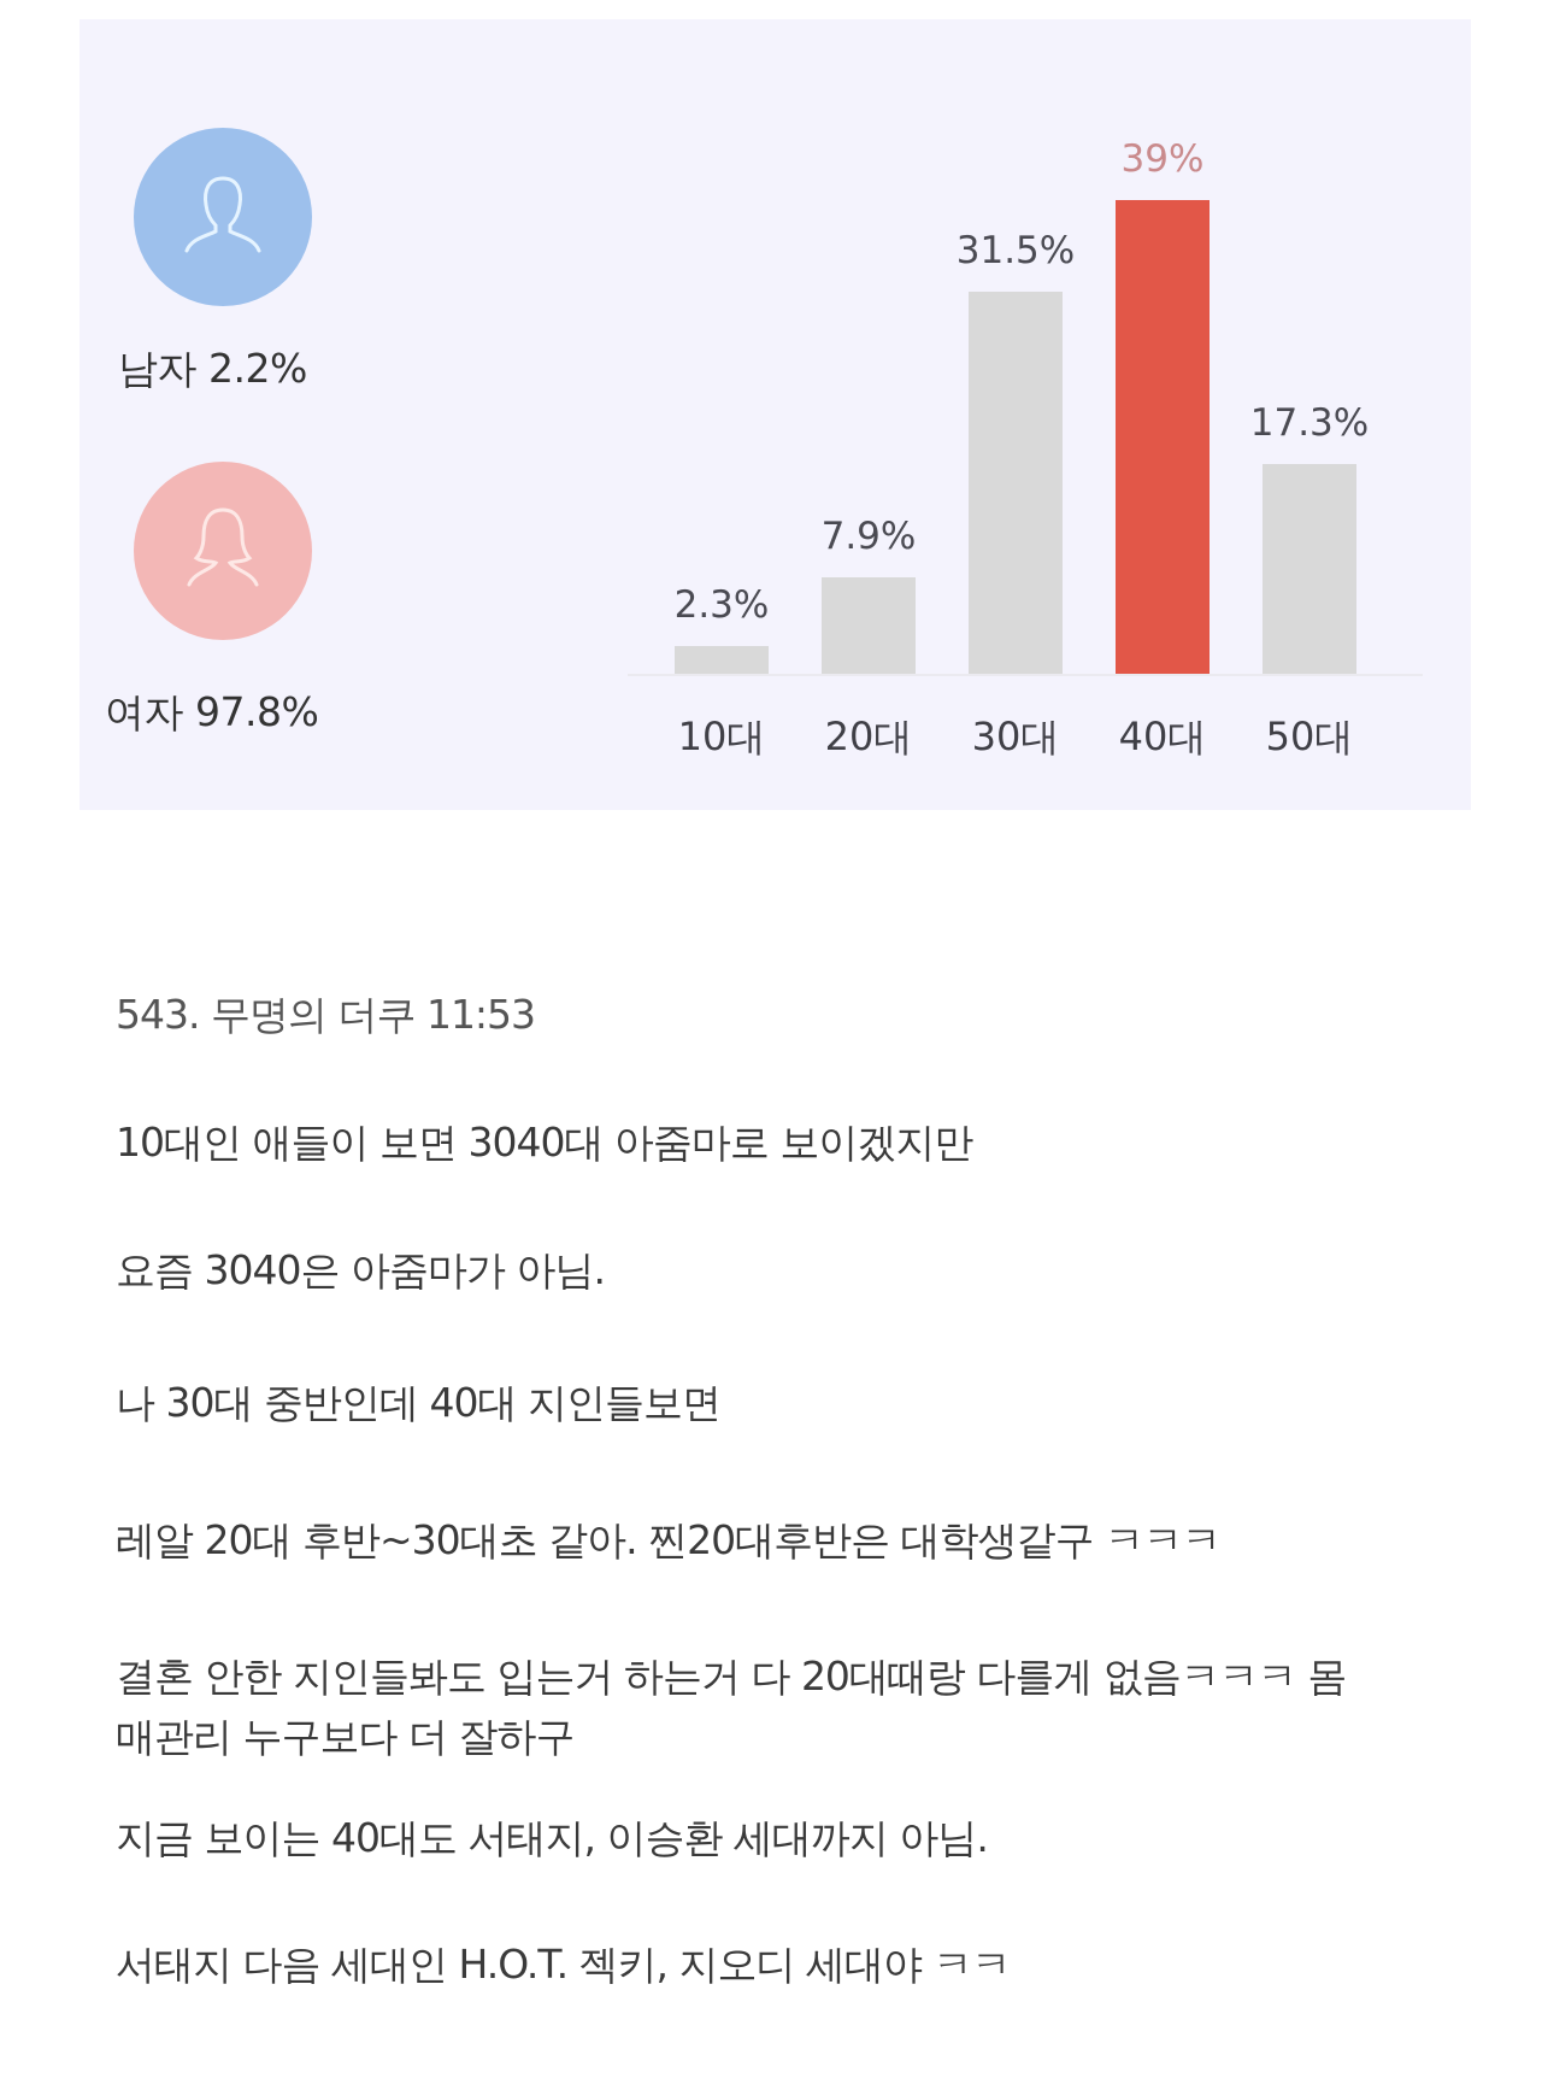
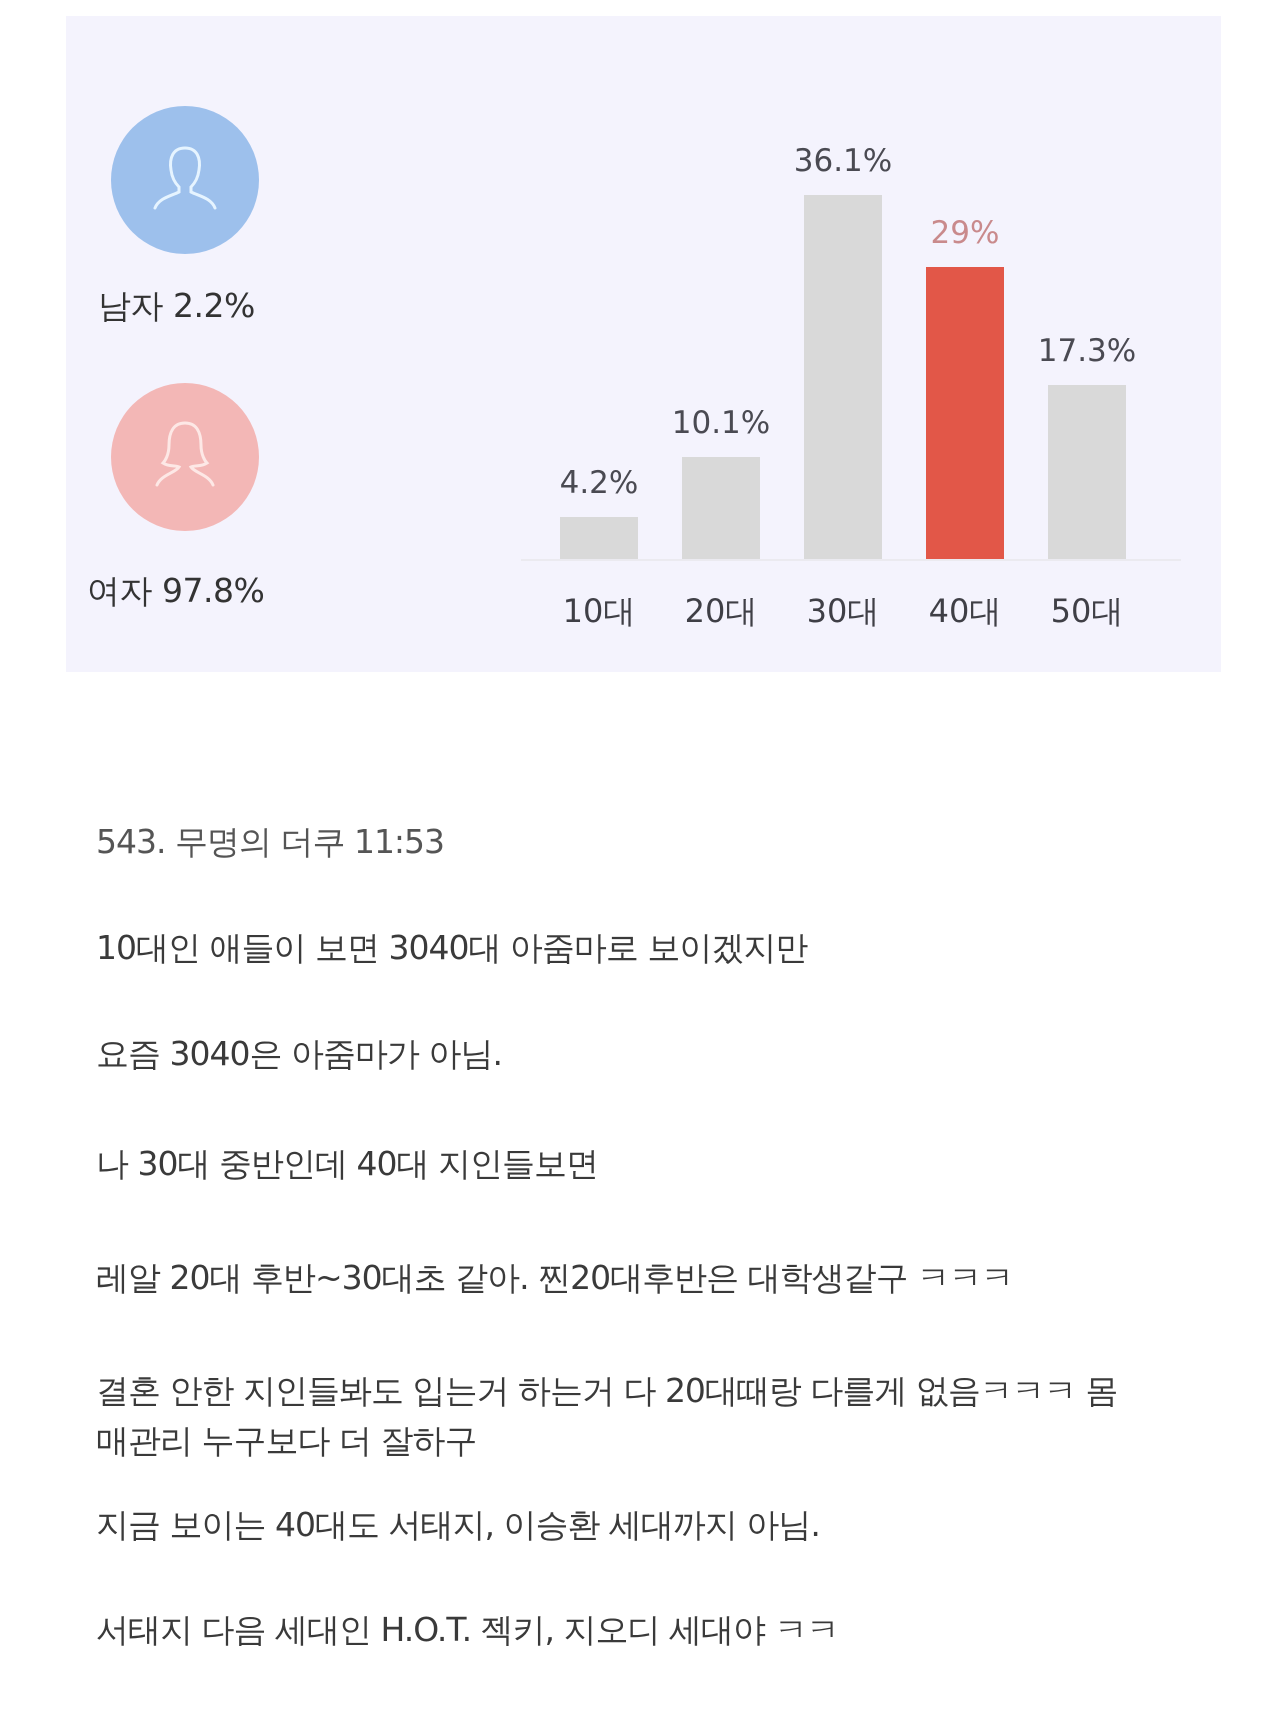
10대: 2.3% -> 4.2%
20대: 7.9% -> 10.1%
30대: 31.5% -> 36.1%
40대: 39% -> 29%
